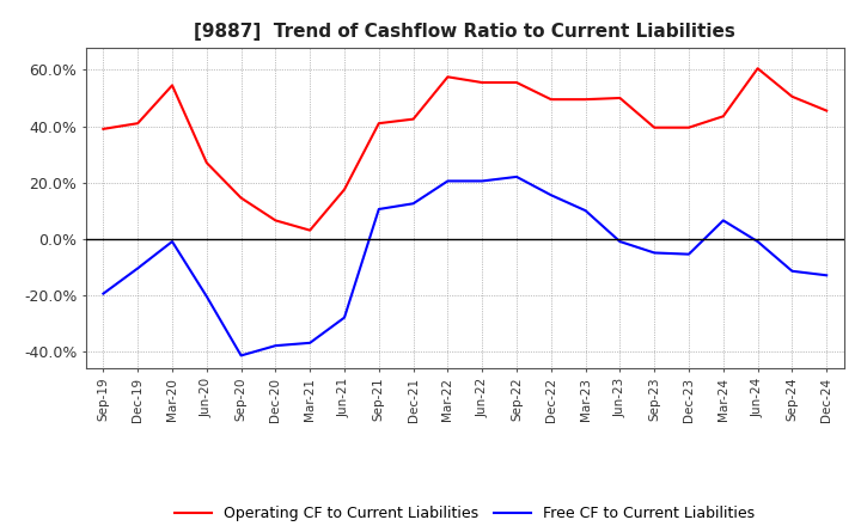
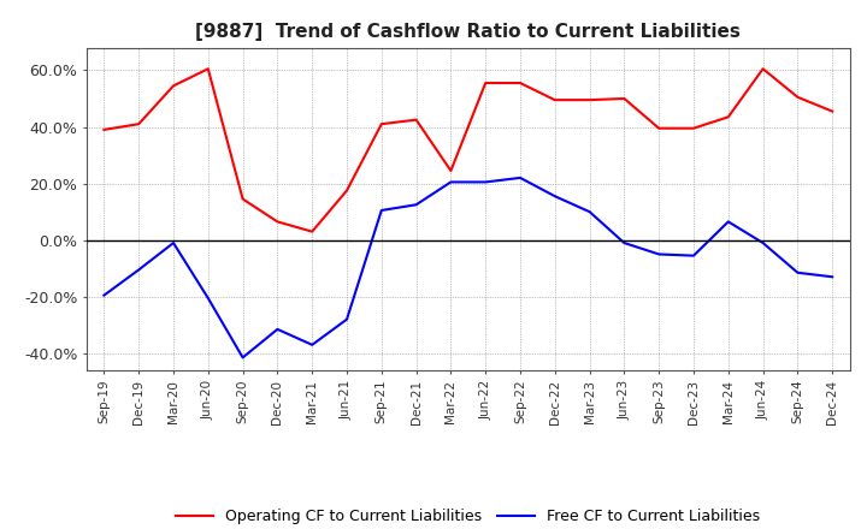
Operating CF to Current Liabilities/Jun-20: 27.0% -> 60.5%
Free CF to Current Liabilities/Dec-20: -38.0% -> -31.5%
Operating CF to Current Liabilities/Mar-22: 57.5% -> 24.5%
